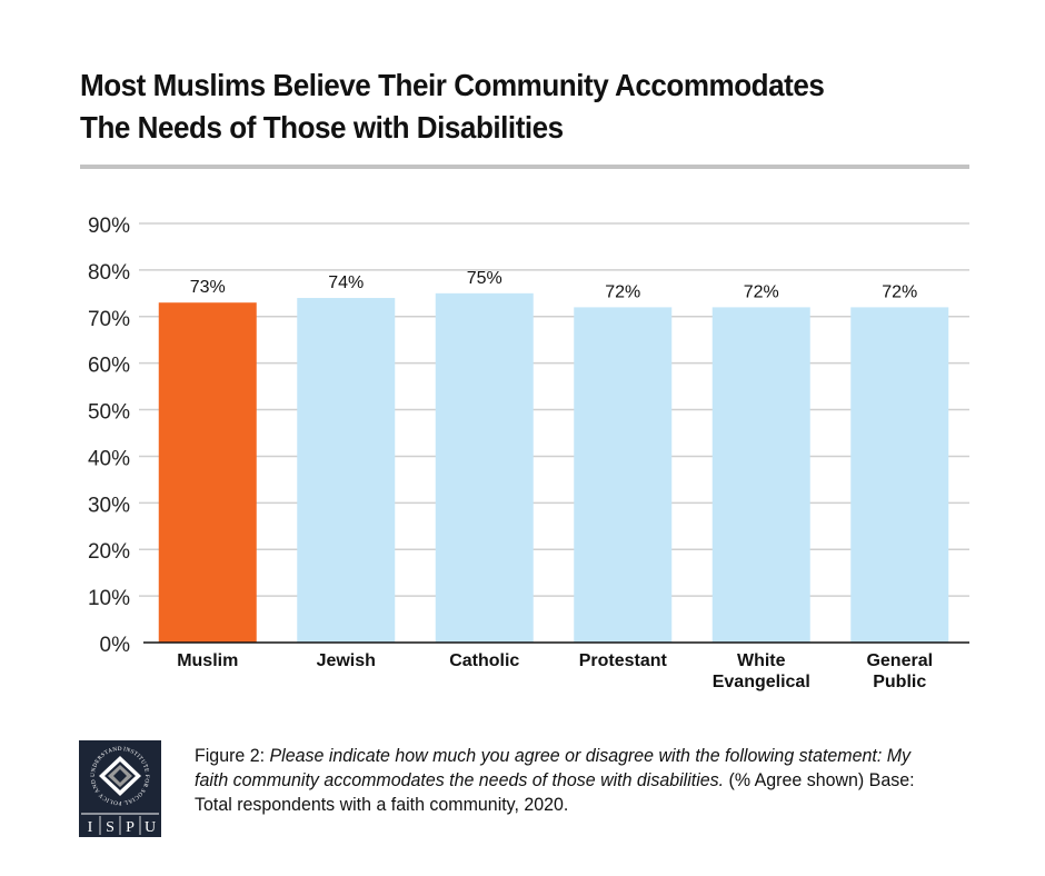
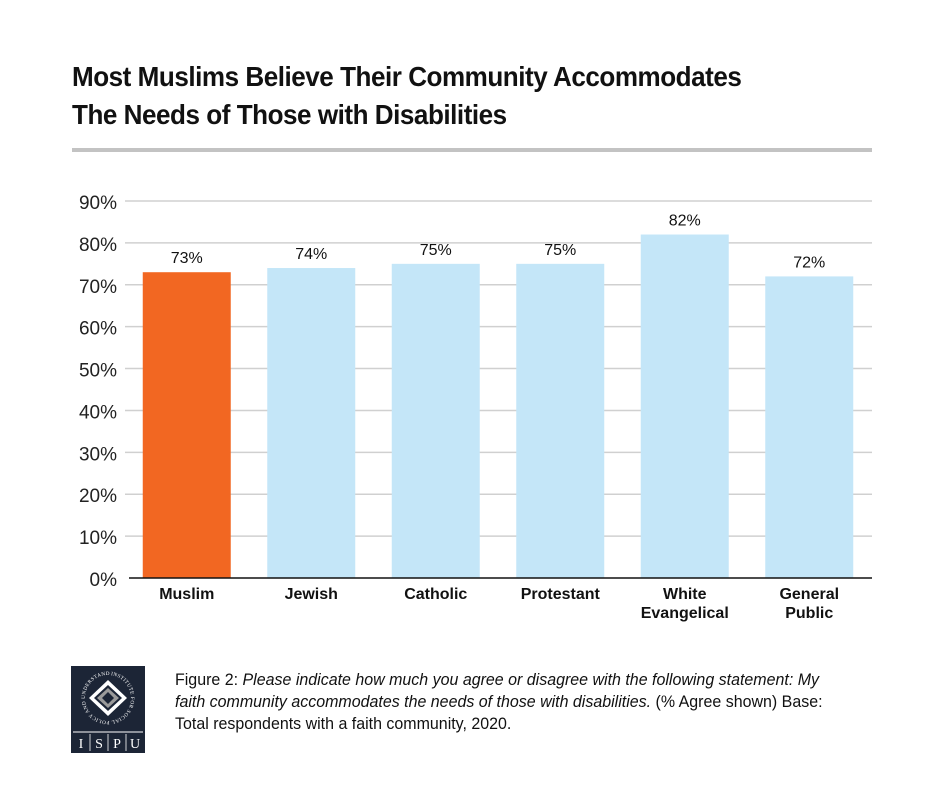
Protestant: 72% -> 75%
White Evangelical: 72% -> 82%
